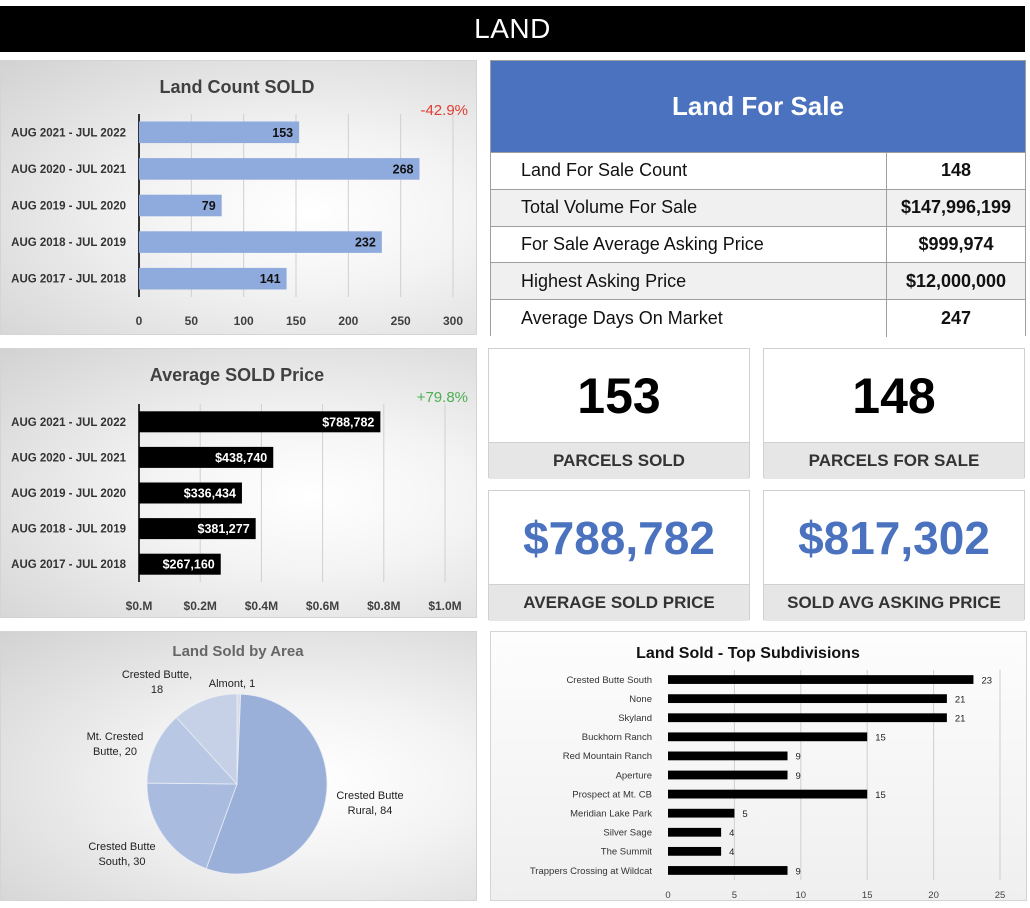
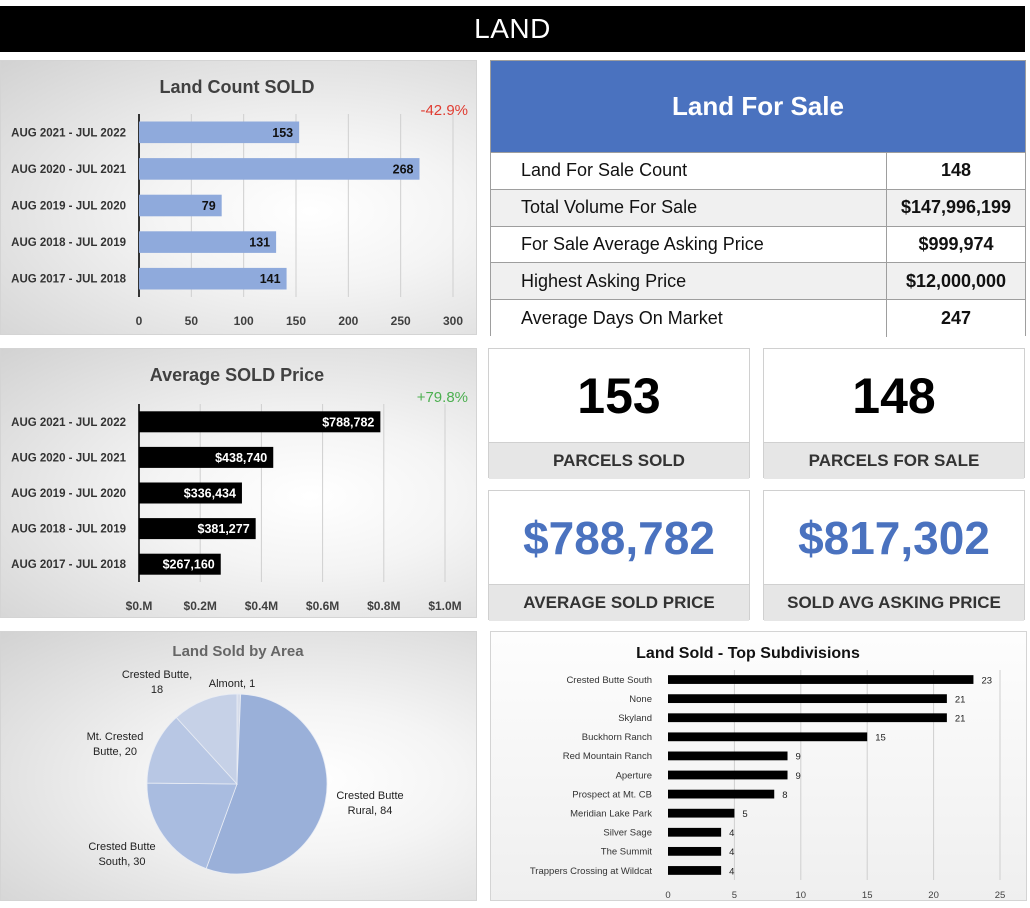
Land Count SOLD/AUG 2018 - JUL 2019: 232 -> 131
Land Sold - Top Subdivisions/Prospect at Mt. CB: 15 -> 8
Land Sold - Top Subdivisions/Trappers Crossing at Wildcat: 9 -> 4
